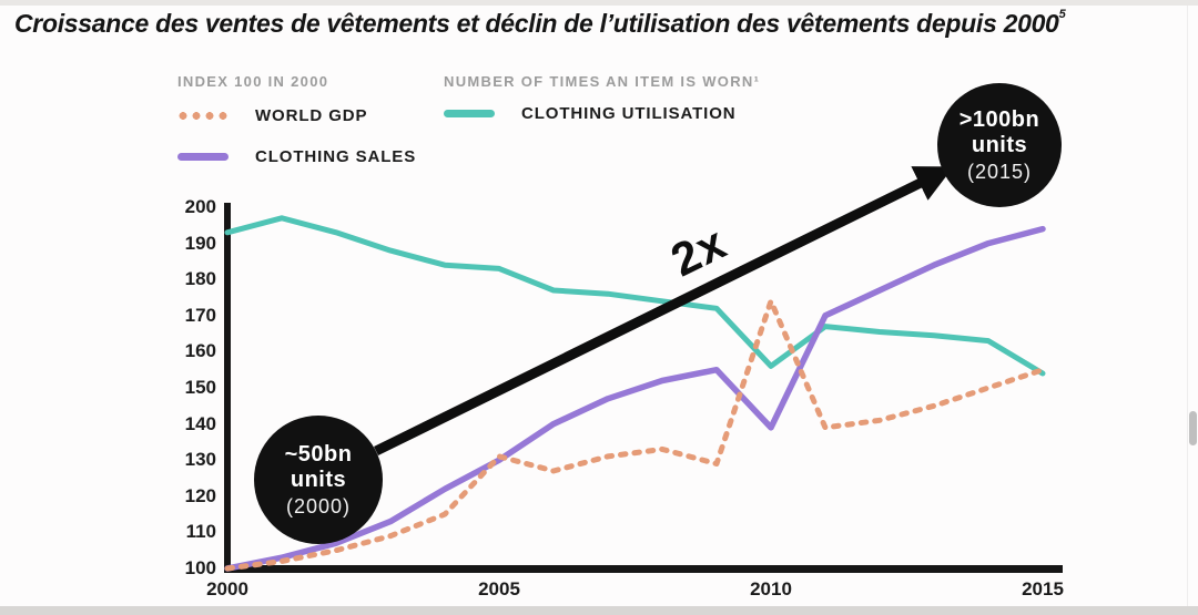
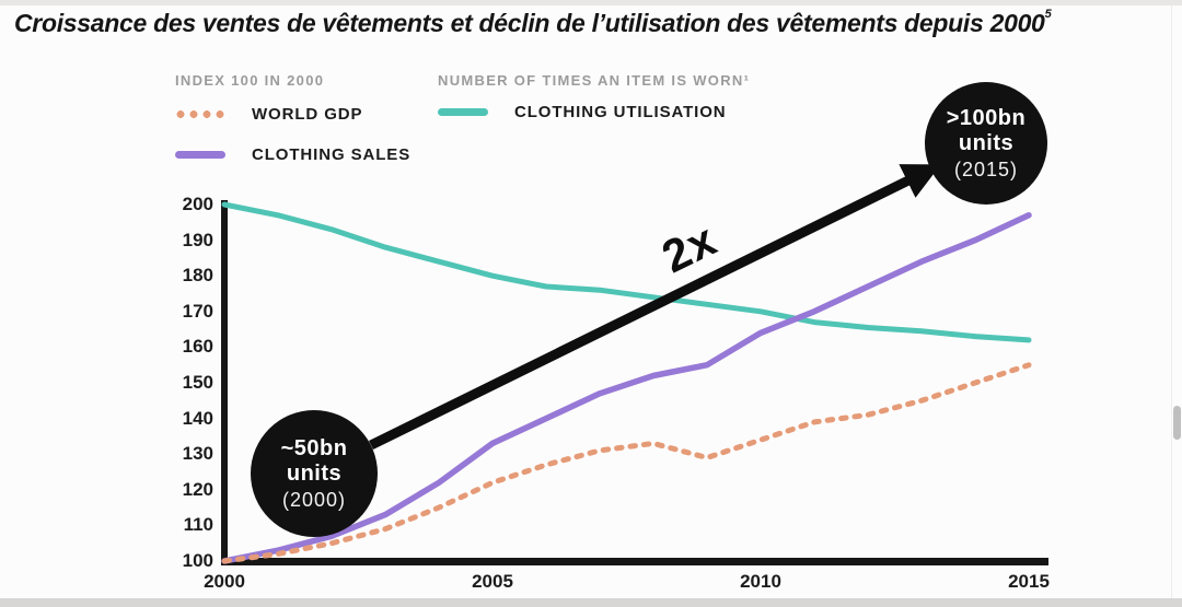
CLOTHING UTILISATION/2000: 193 -> 200
CLOTHING UTILISATION/2005: 183 -> 180
CLOTHING SALES/2005: 130 -> 133
WORLD GDP/2005: 131 -> 122
CLOTHING UTILISATION/2010: 156 -> 170
CLOTHING SALES/2010: 139 -> 164
WORLD GDP/2010: 174 -> 134
CLOTHING UTILISATION/2015: 154 -> 162
CLOTHING SALES/2015: 194 -> 197
